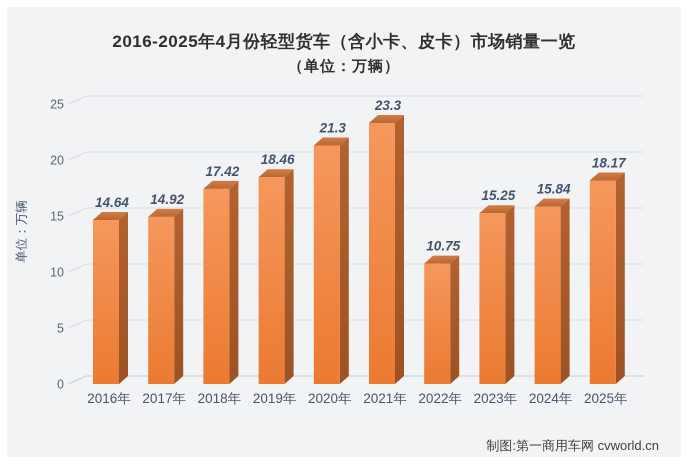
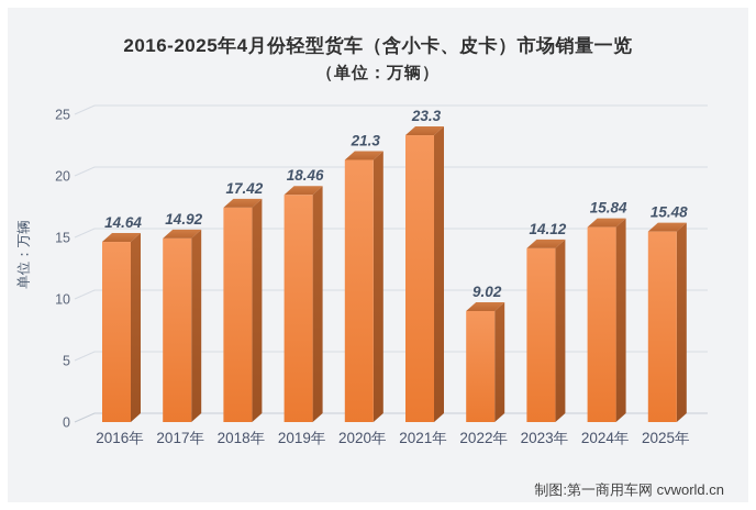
2022年: 10.75 -> 9.02
2023年: 15.25 -> 14.12
2025年: 18.17 -> 15.48
